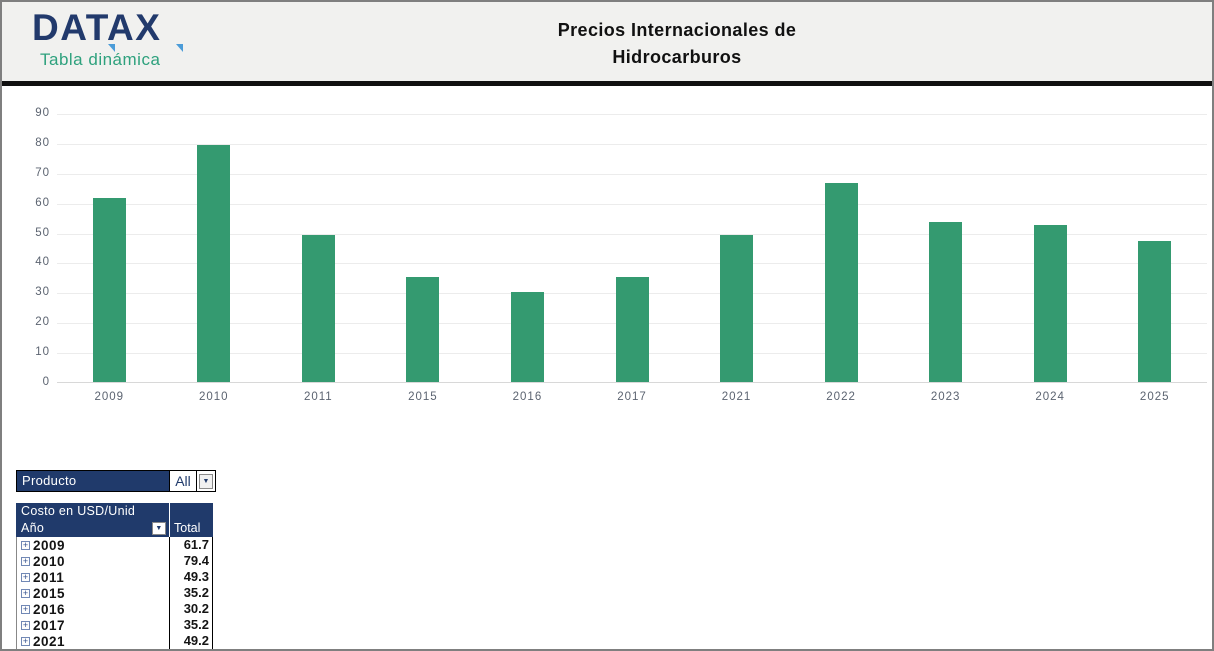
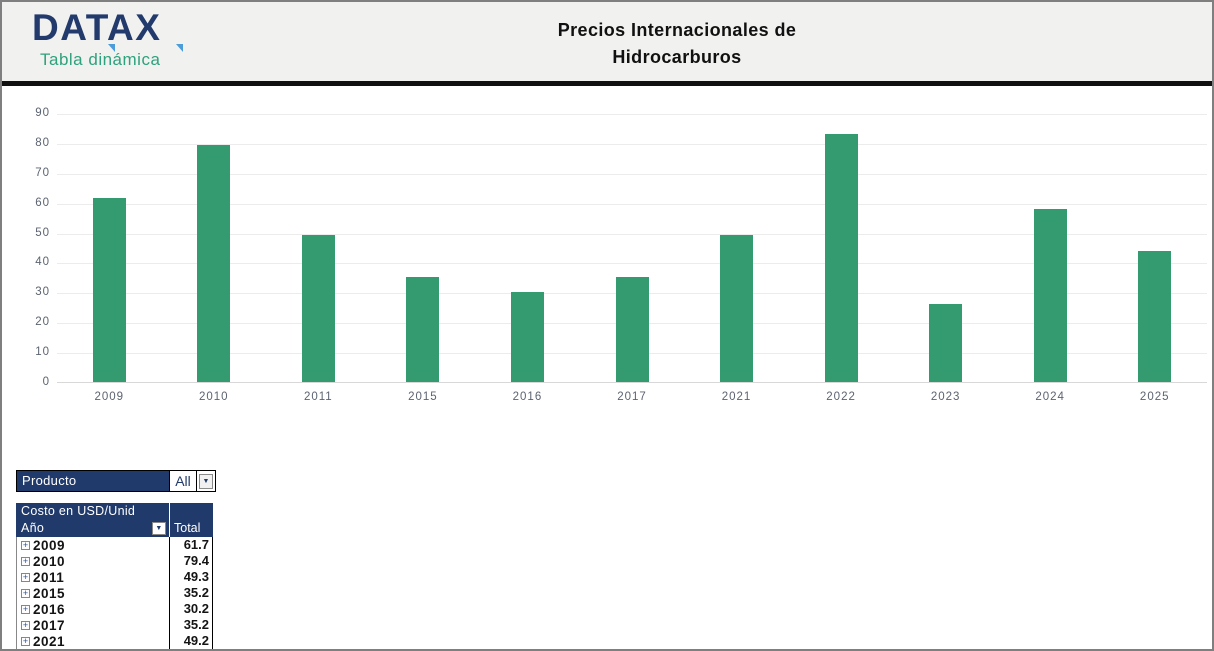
2022: 66 -> 83
2023: 54 -> 26
2024: 53 -> 58
2025: 47 -> 44
